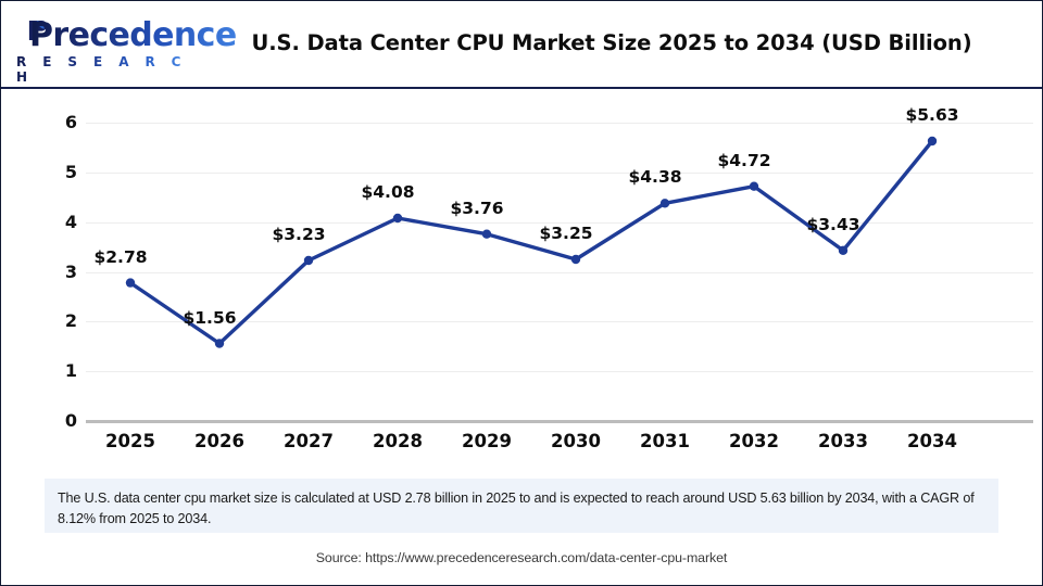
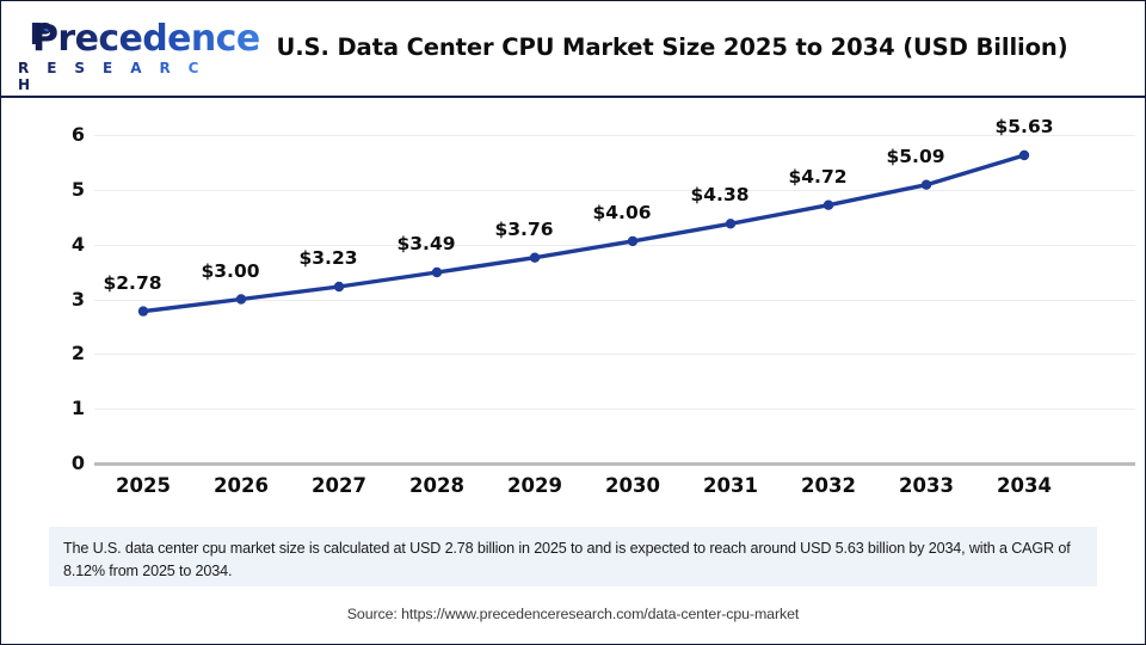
2026: $1.56 -> $3.00
2028: $4.08 -> $3.49
2030: $3.25 -> $4.06
2033: $3.43 -> $5.09
